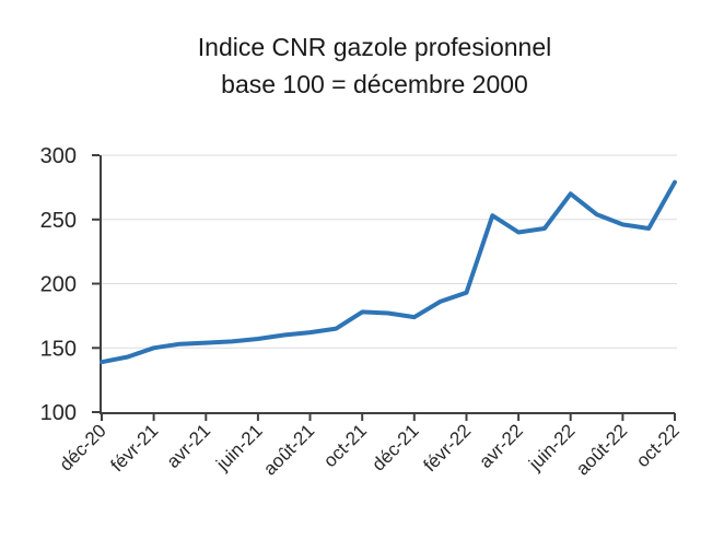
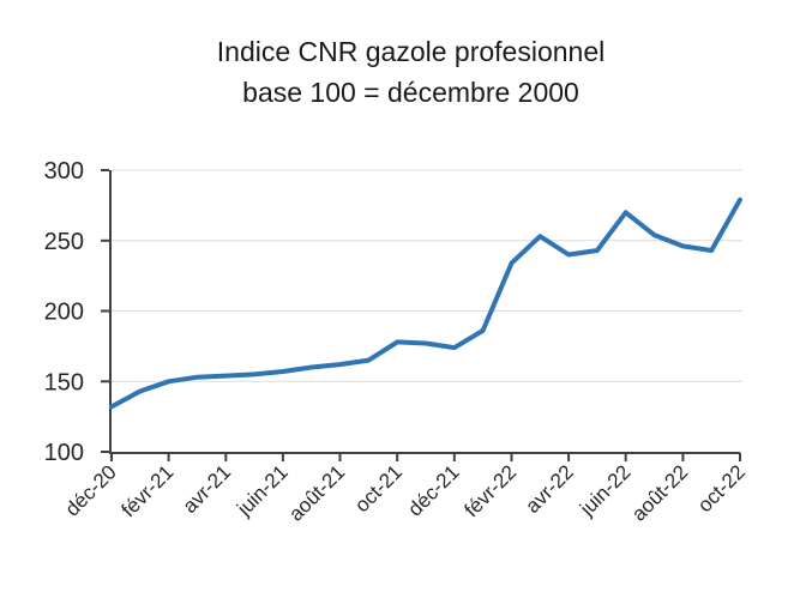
déc-20: 139 -> 132
févr-22: 193 -> 234
